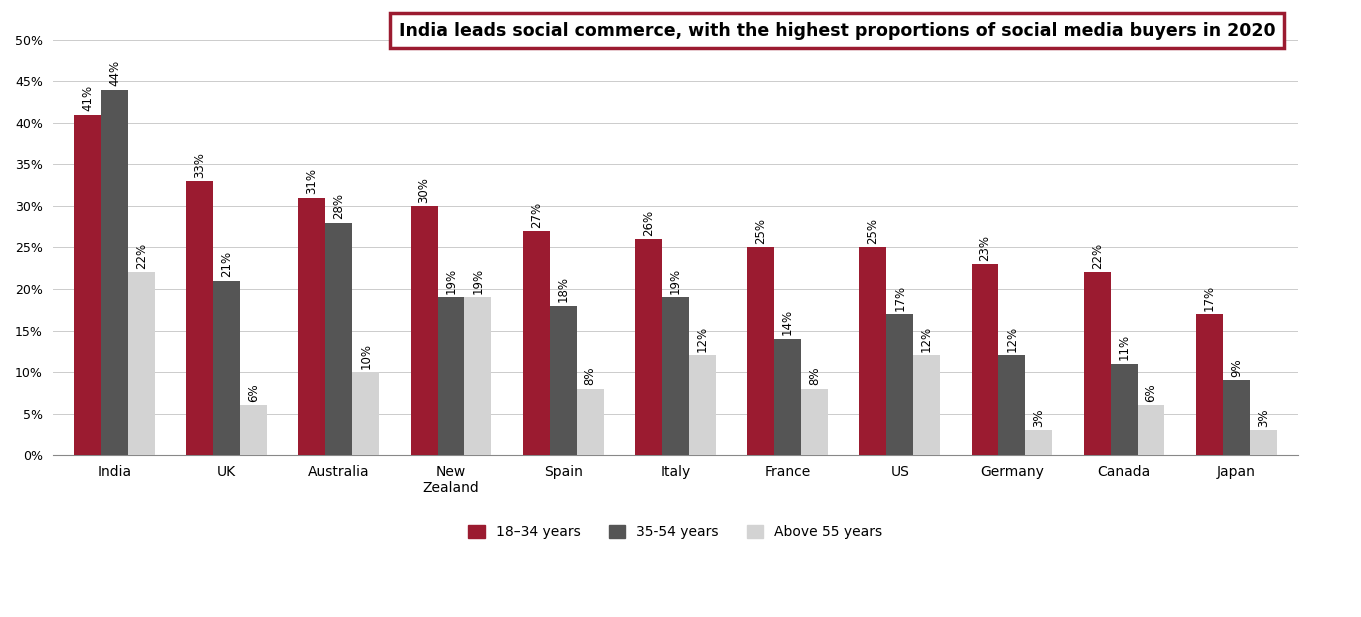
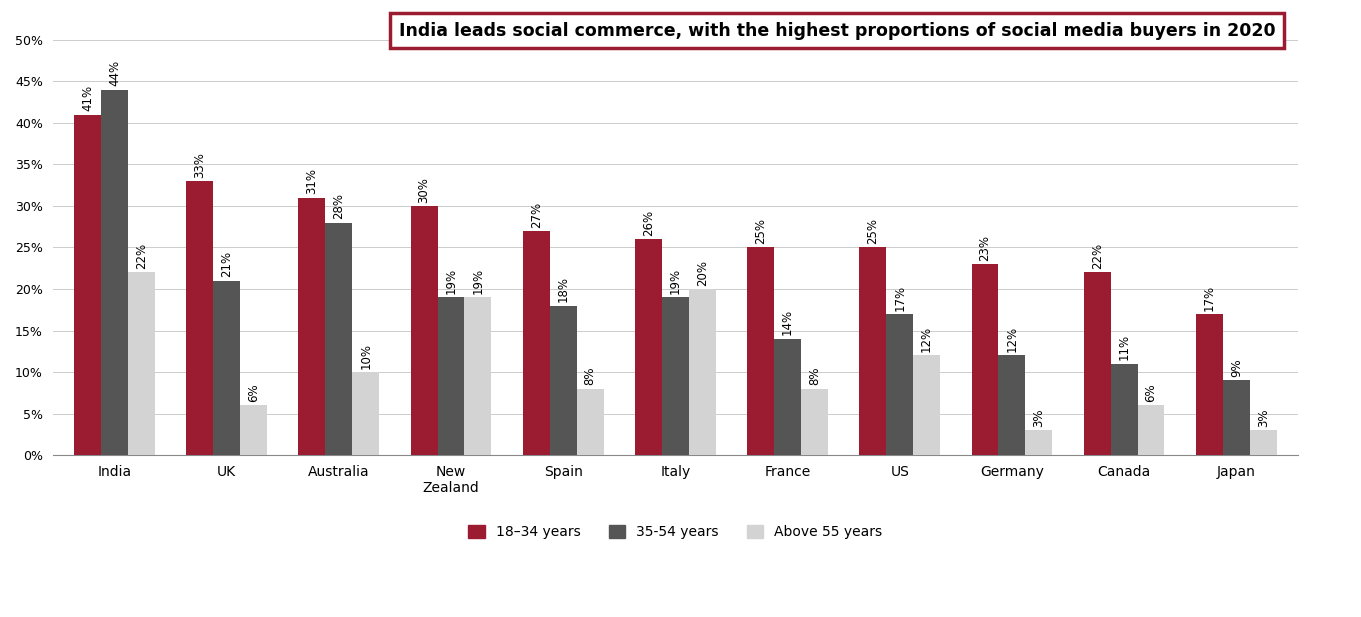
Above 55 years/Italy: 12% -> 20%
